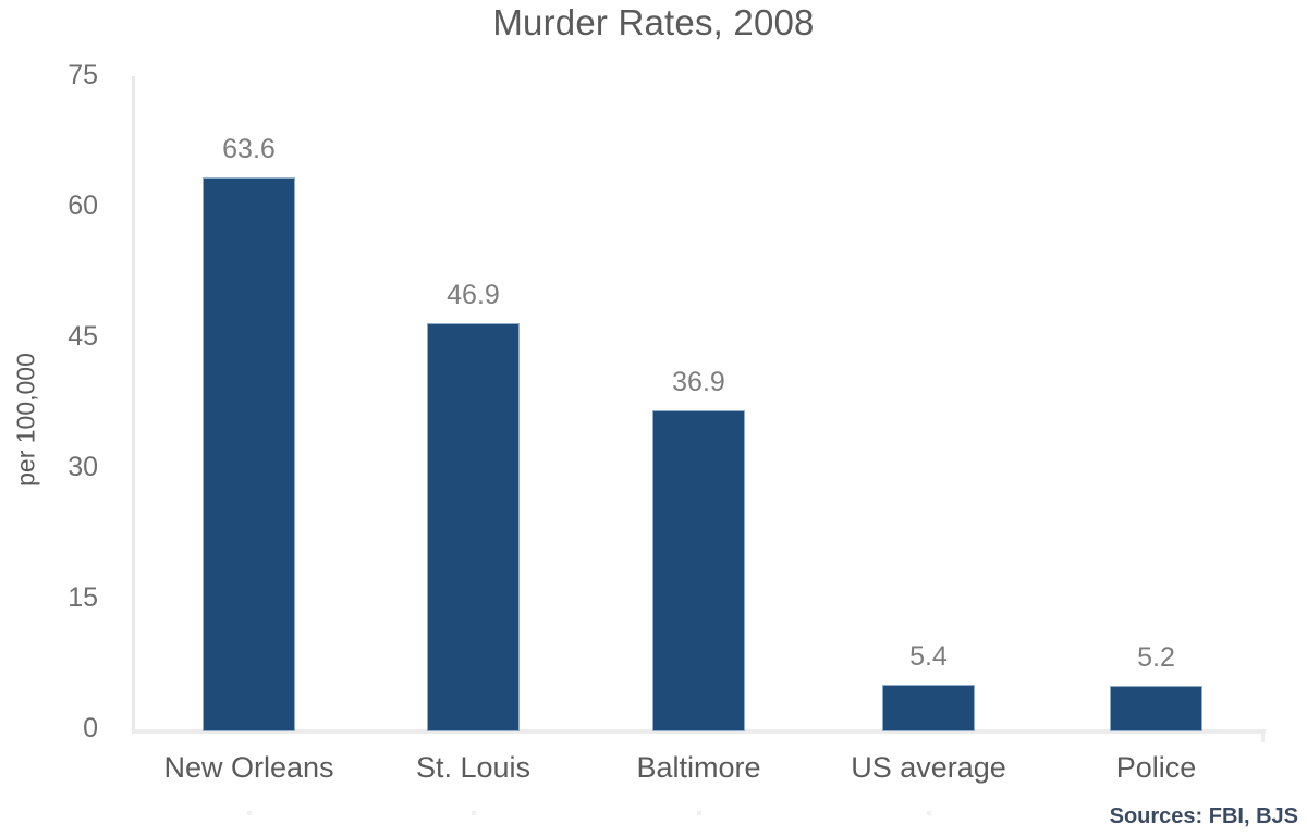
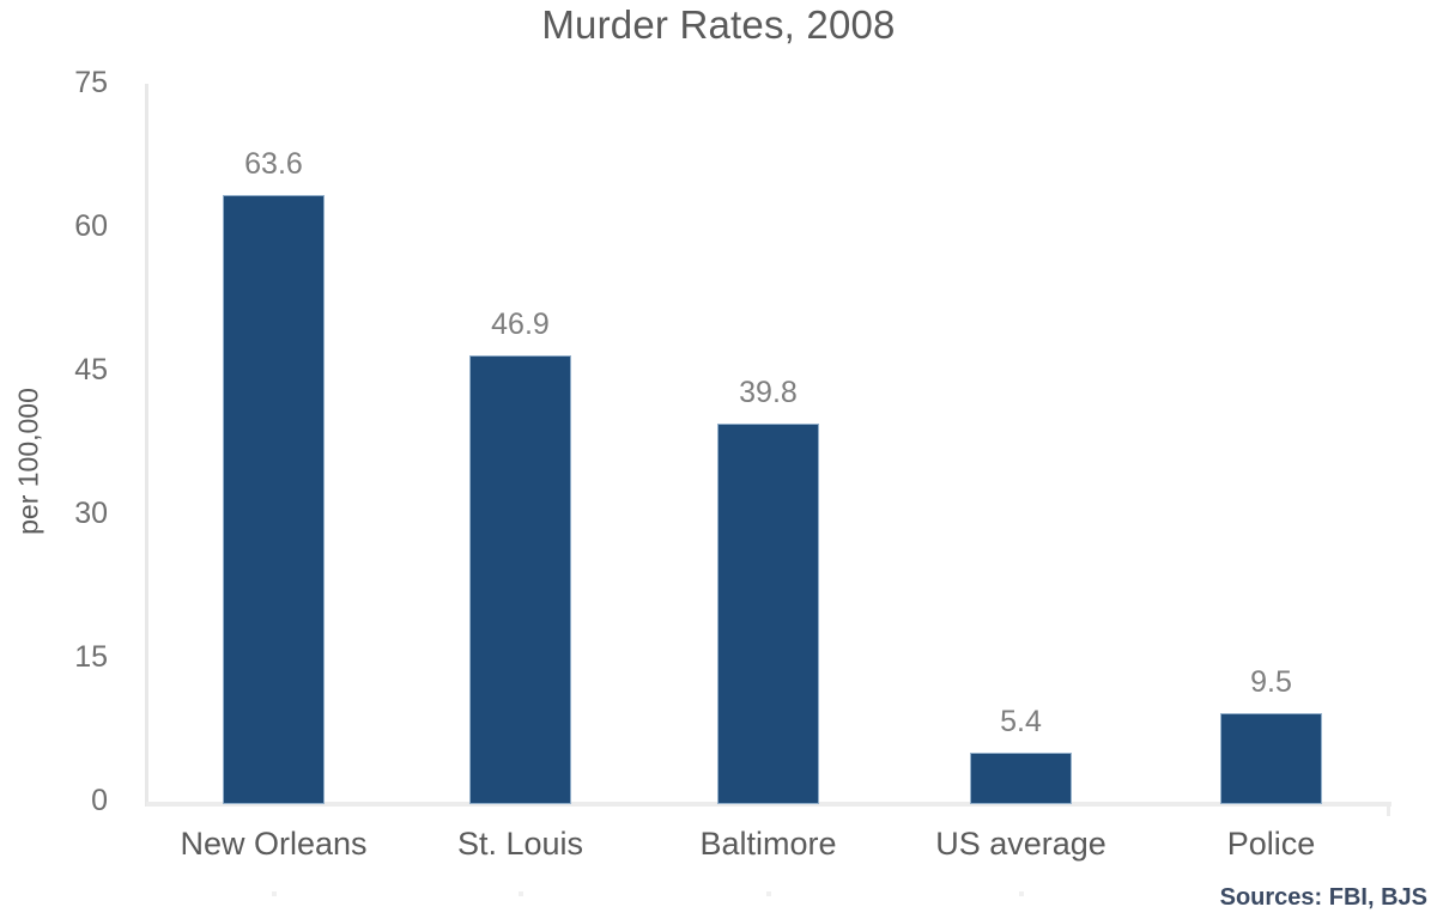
Baltimore: 36.9 -> 39.8
Police: 5.2 -> 9.5
